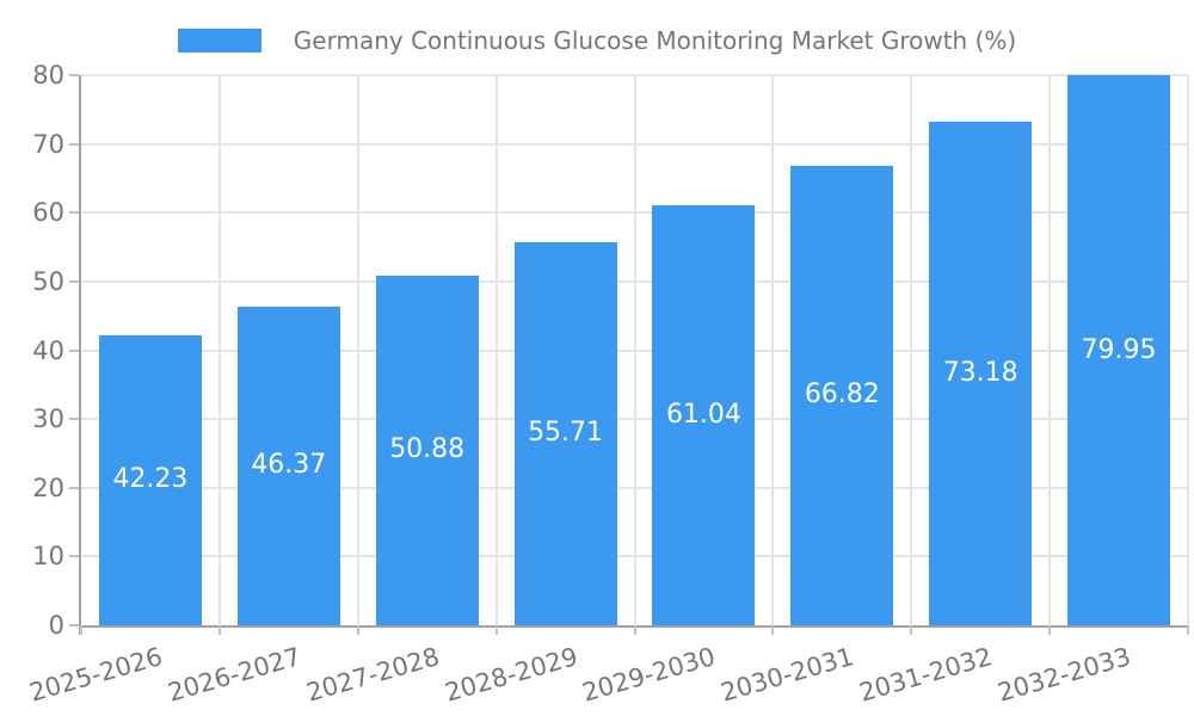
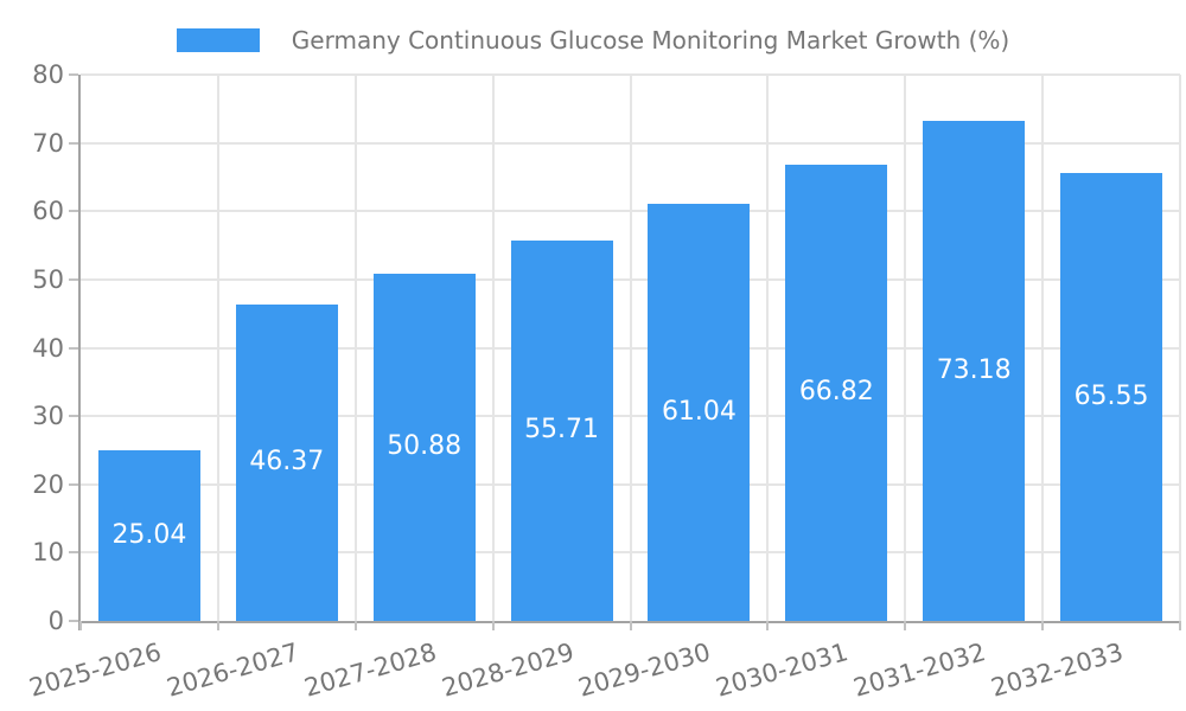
2025-2026: 42.23 -> 25.04
2032-2033: 79.95 -> 65.55
